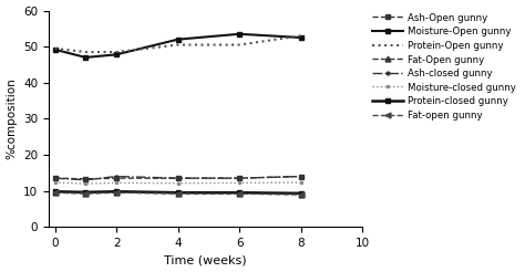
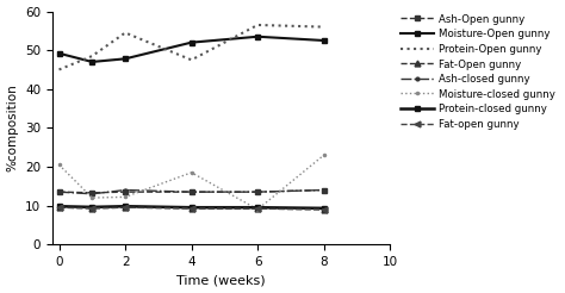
Protein-Open gunny/0: 49.5 -> 45.0
Moisture-closed gunny/0: 12.3 -> 20.5
Protein-Open gunny/2: 48.5 -> 54.5
Protein-Open gunny/4: 50.5 -> 47.5
Moisture-closed gunny/4: 12.1 -> 18.5
Protein-Open gunny/6: 50.5 -> 56.5
Moisture-closed gunny/6: 12.2 -> 9.0
Protein-Open gunny/8: 53.0 -> 56.0
Moisture-closed gunny/8: 12.3 -> 23.0
